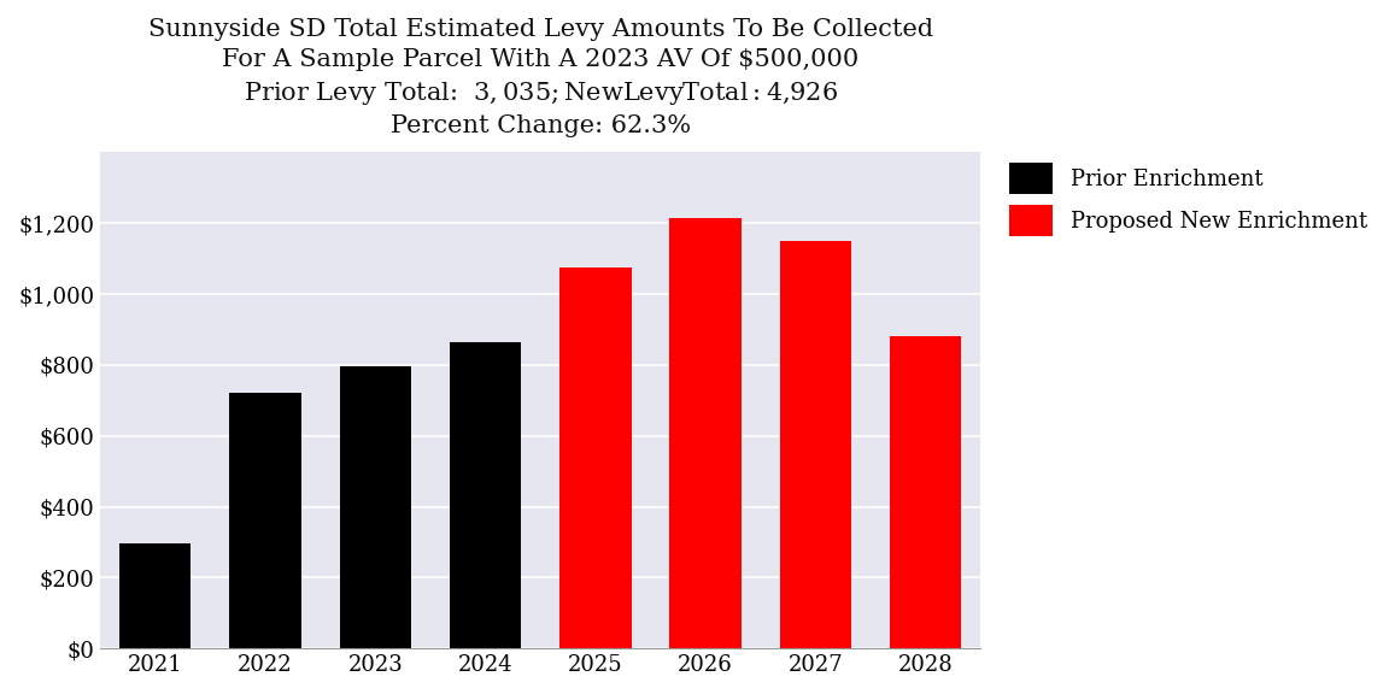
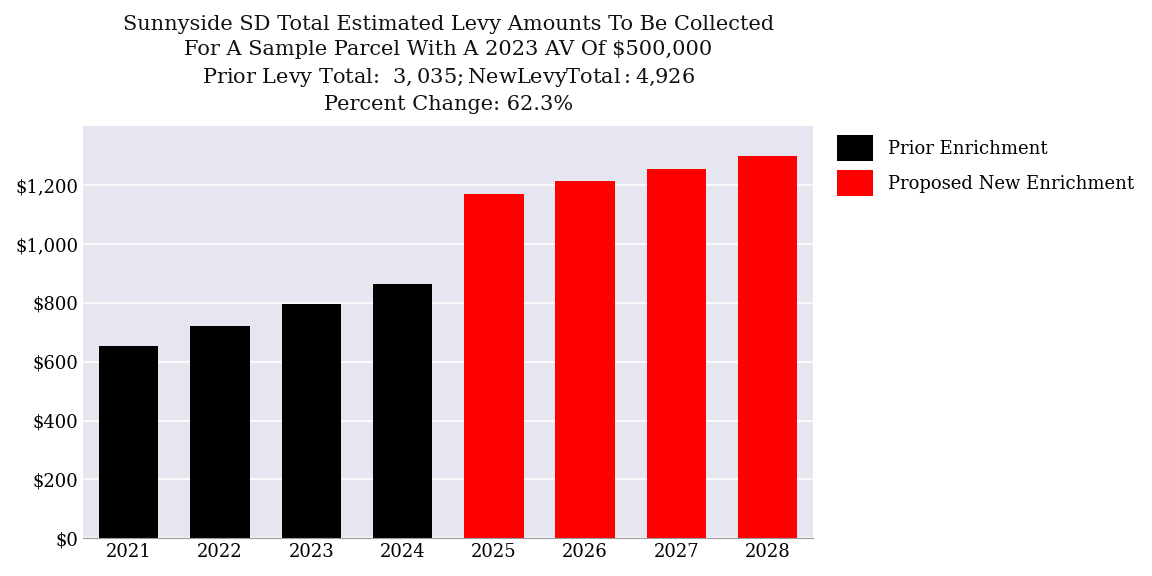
2021: $295 -> $655
2025: $1,075 -> $1,170
2027: $1,150 -> $1,255
2028: $880 -> $1,300
